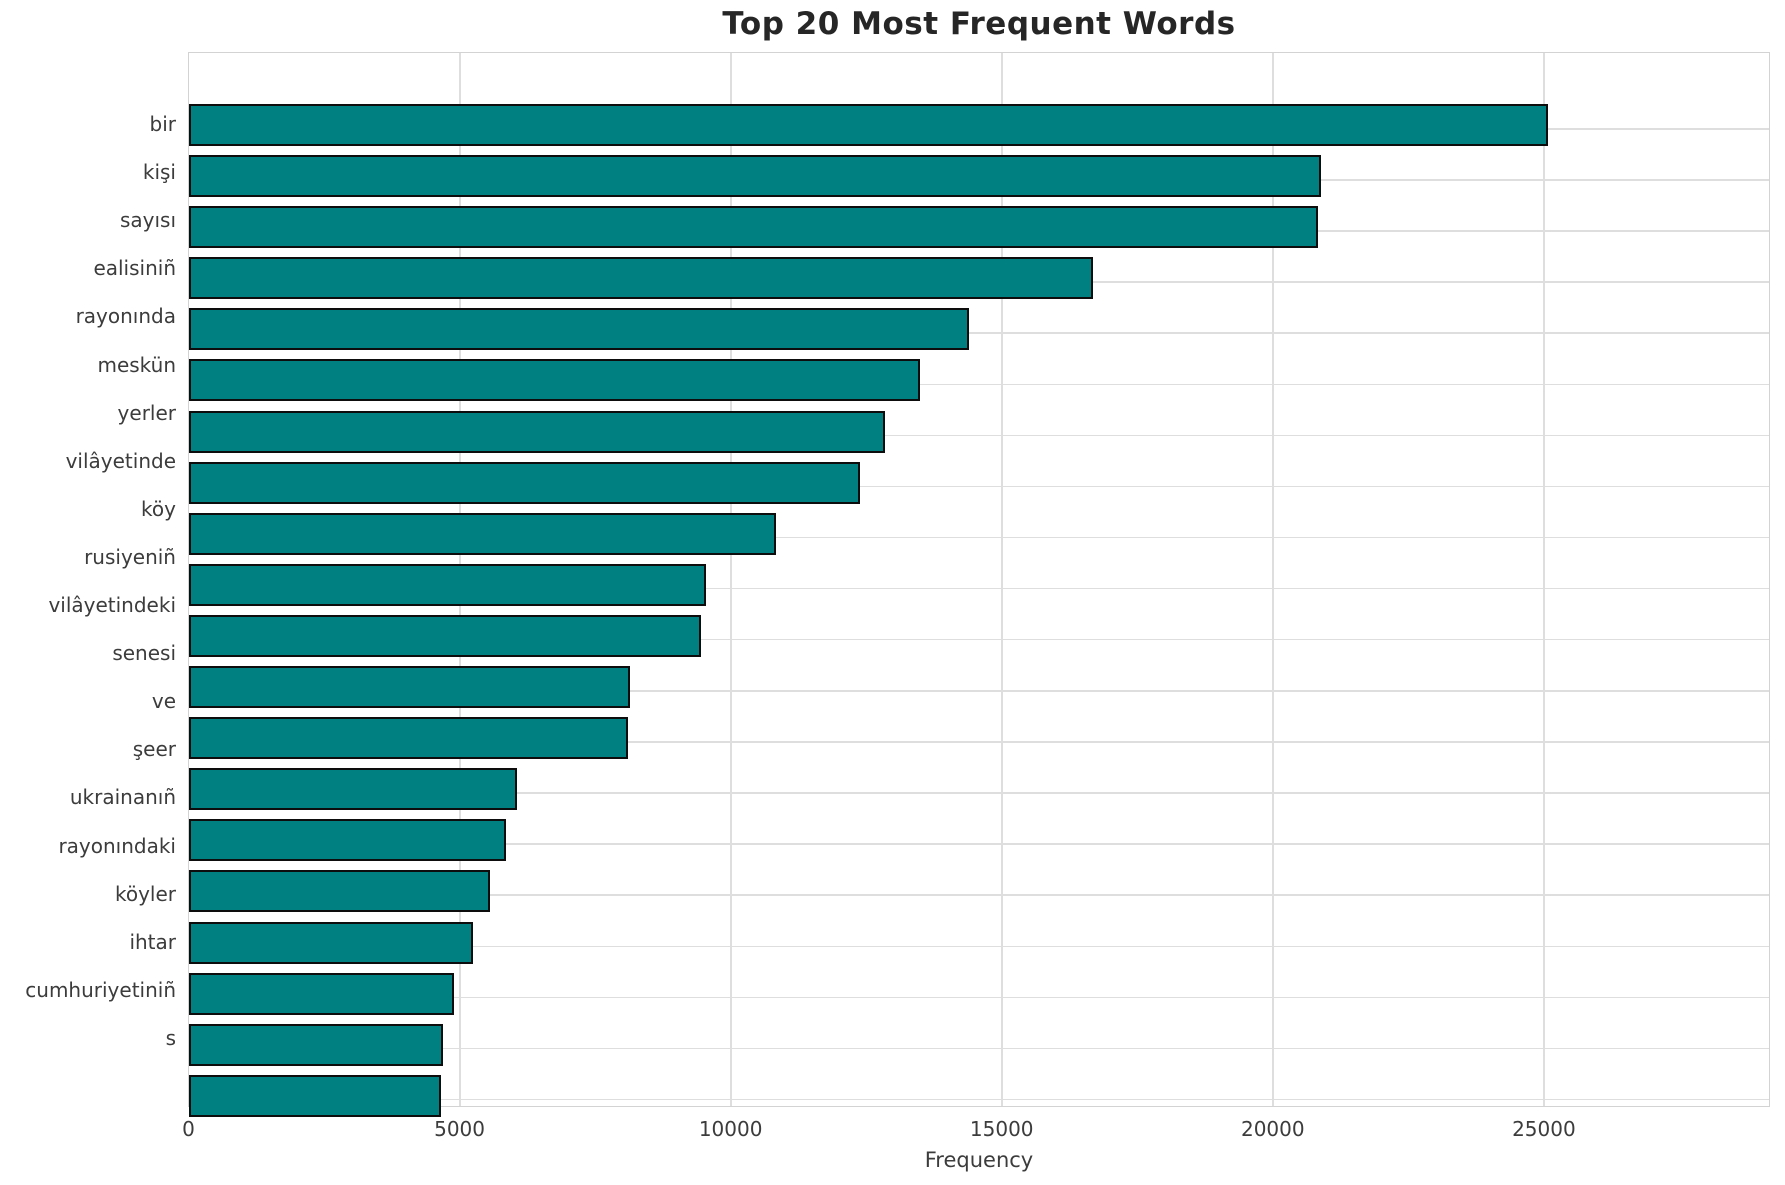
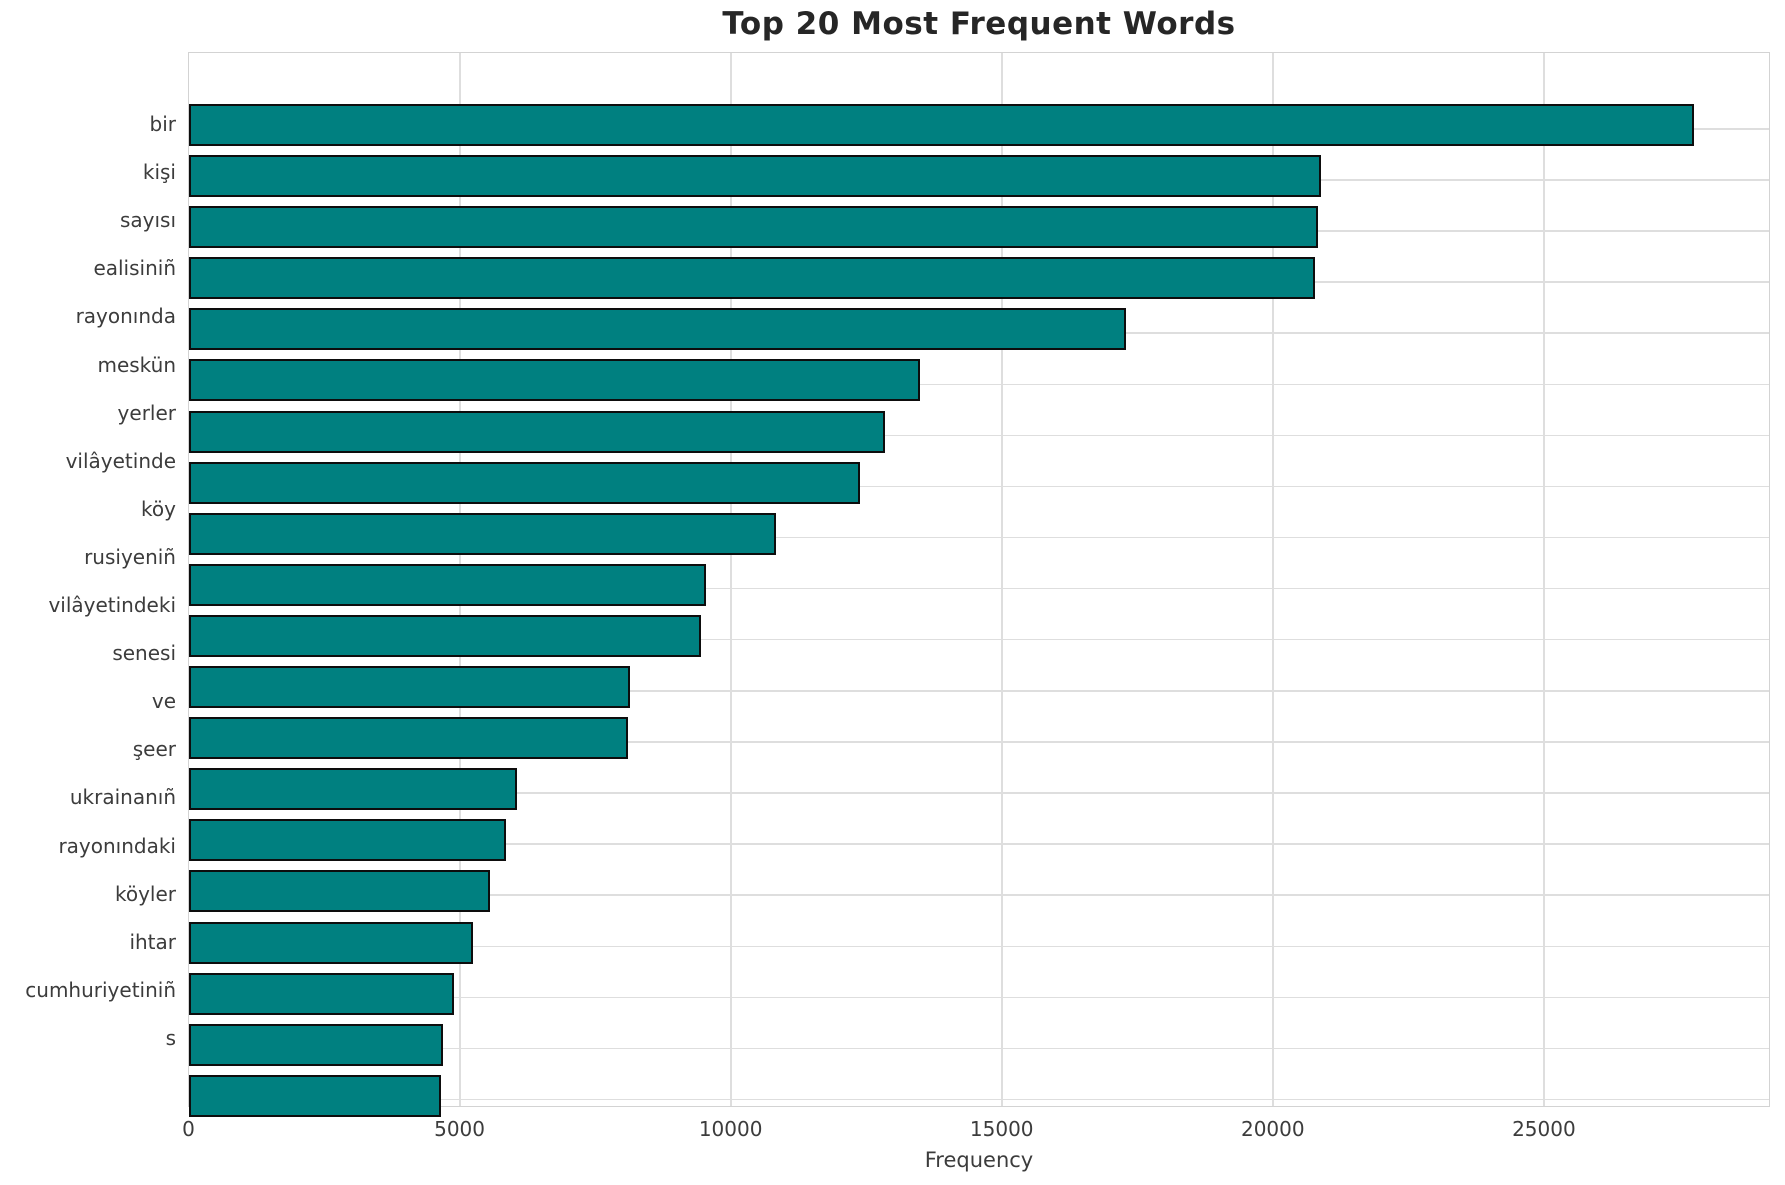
bir: 25100 -> 27800
ealisiniñ: 16700 -> 20800
rayonında: 14400 -> 17300
